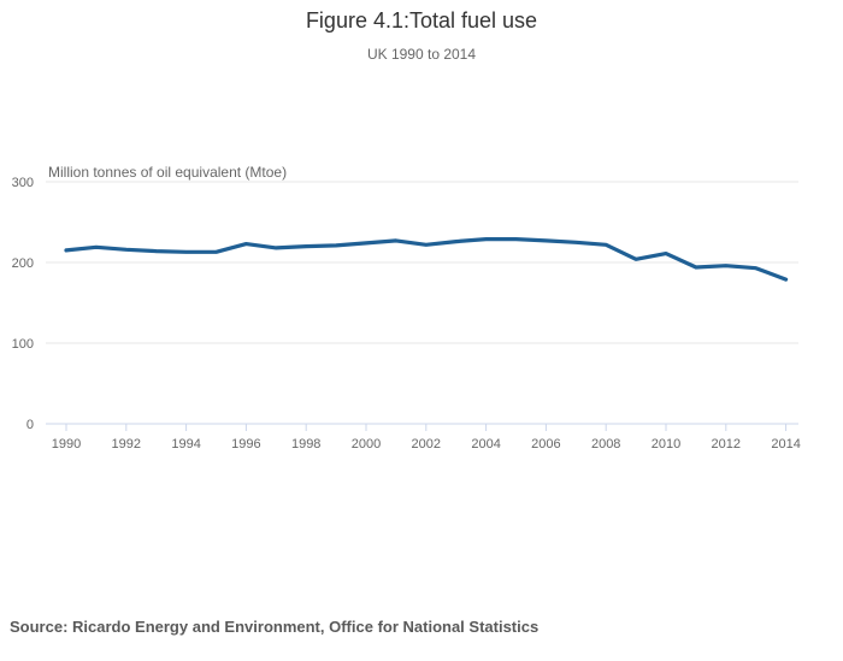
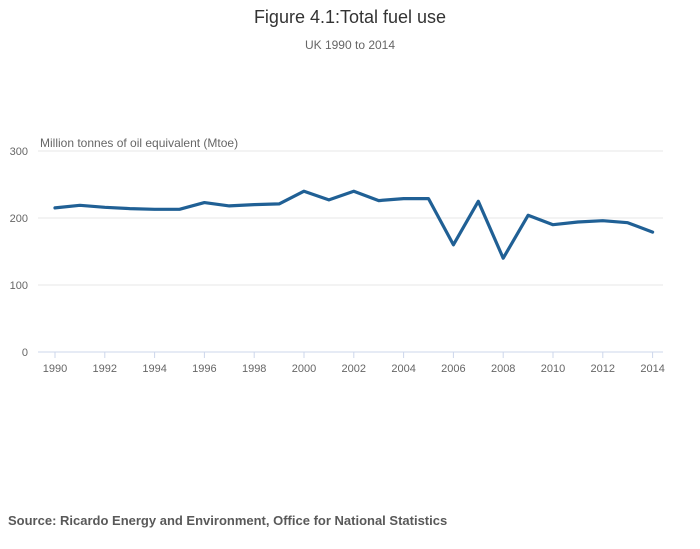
2000: 220 -> 240
2002: 220 -> 240
2006: 230 -> 160
2008: 220 -> 140
2010: 210 -> 190
